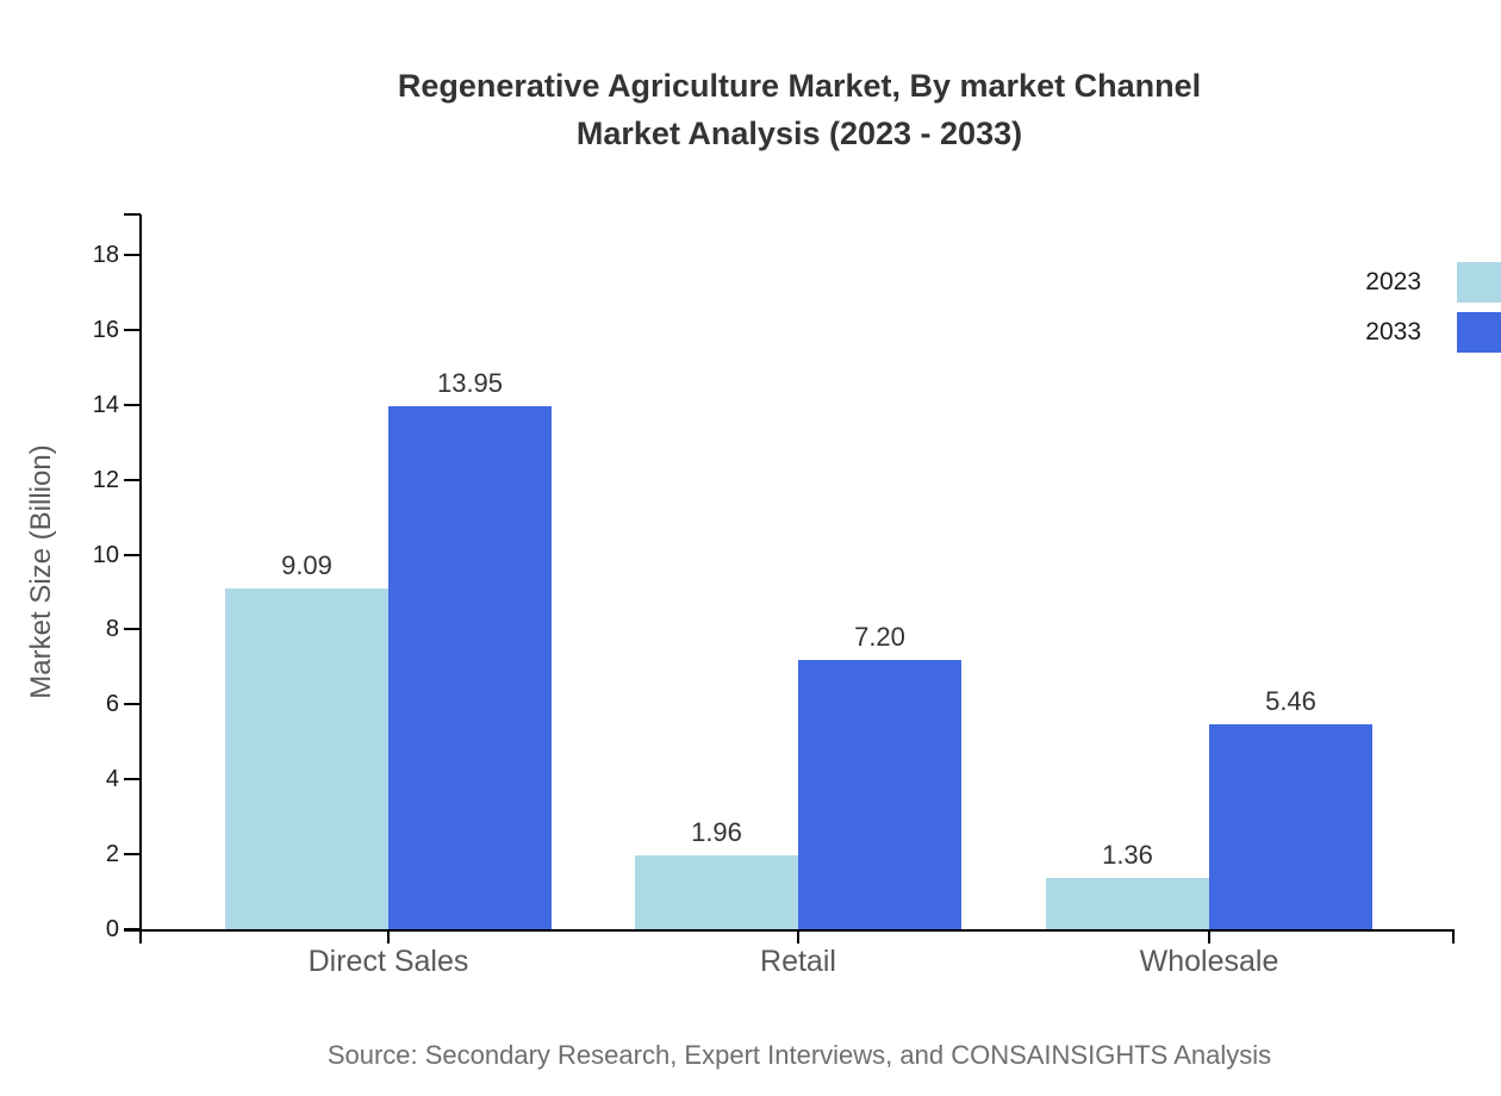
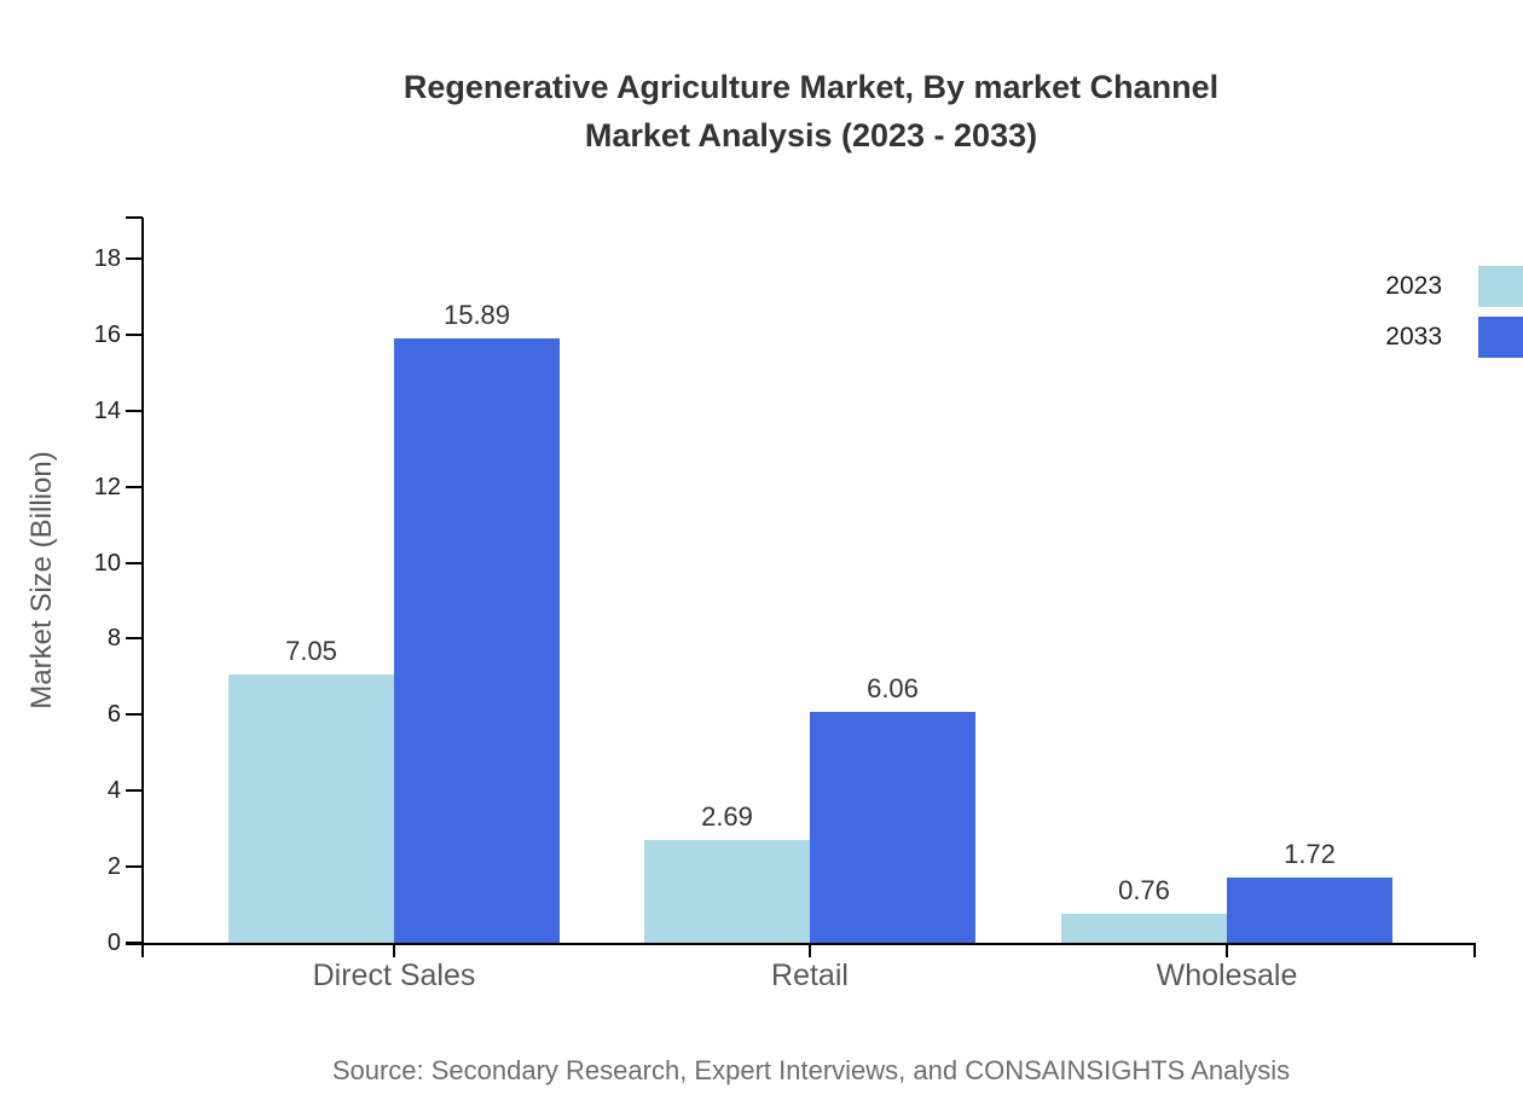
2023/Direct Sales: 9.09 -> 7.05
2033/Direct Sales: 13.95 -> 15.89
2023/Retail: 1.96 -> 2.69
2033/Retail: 7.20 -> 6.06
2023/Wholesale: 1.36 -> 0.76
2033/Wholesale: 5.46 -> 1.72
